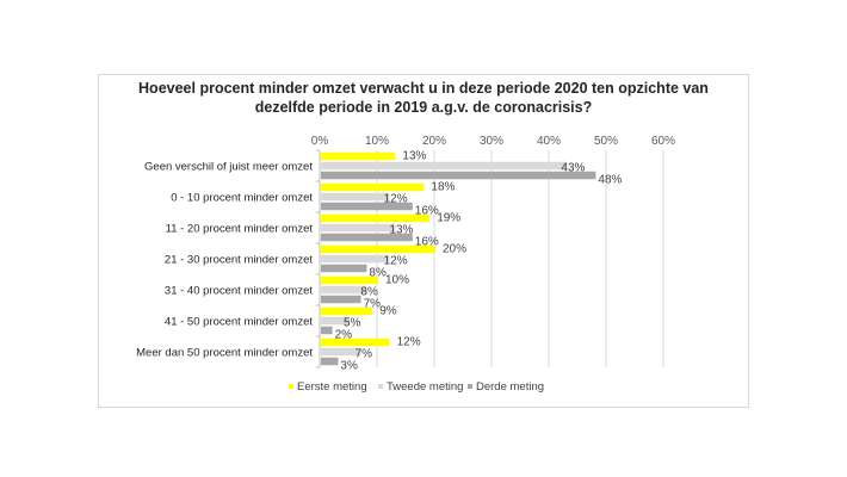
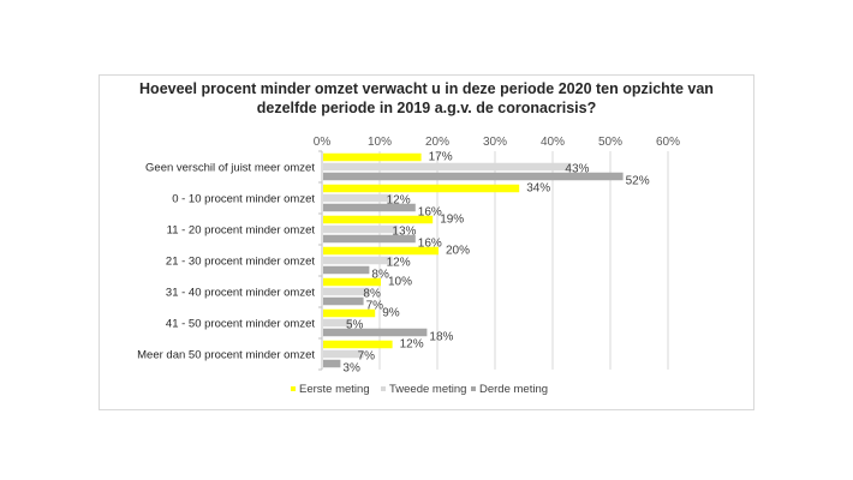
Eerste meting/Geen verschil of juist meer omzet: 13% -> 17%
Derde meting/Geen verschil of juist meer omzet: 48% -> 52%
Eerste meting/0 - 10 procent minder omzet: 18% -> 34%
Derde meting/41 - 50 procent minder omzet: 2% -> 18%
